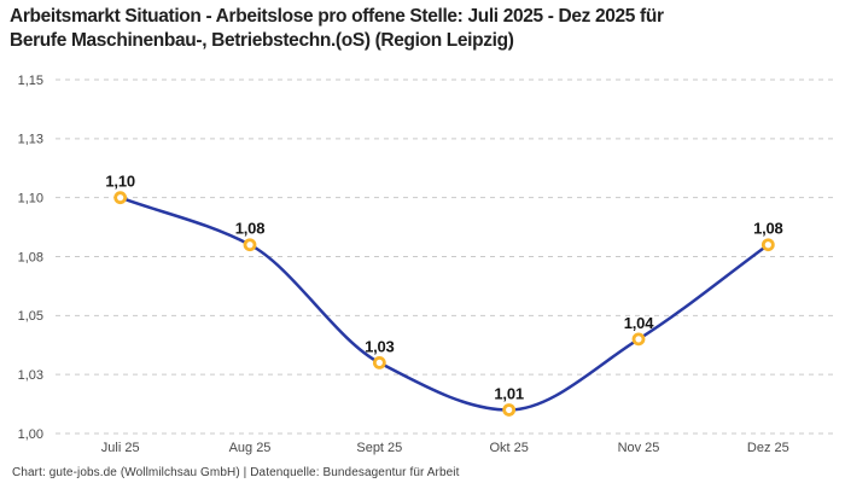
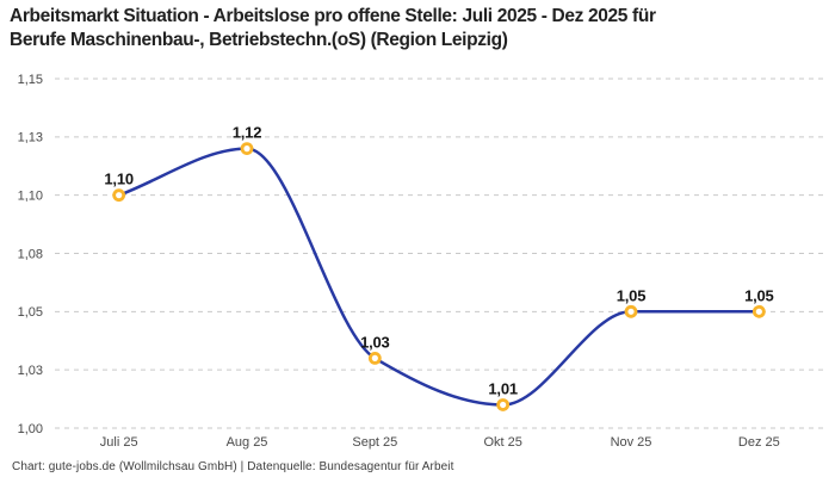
Aug 25: 1,08 -> 1,12
Nov 25: 1,04 -> 1,05
Dez 25: 1,08 -> 1,05
